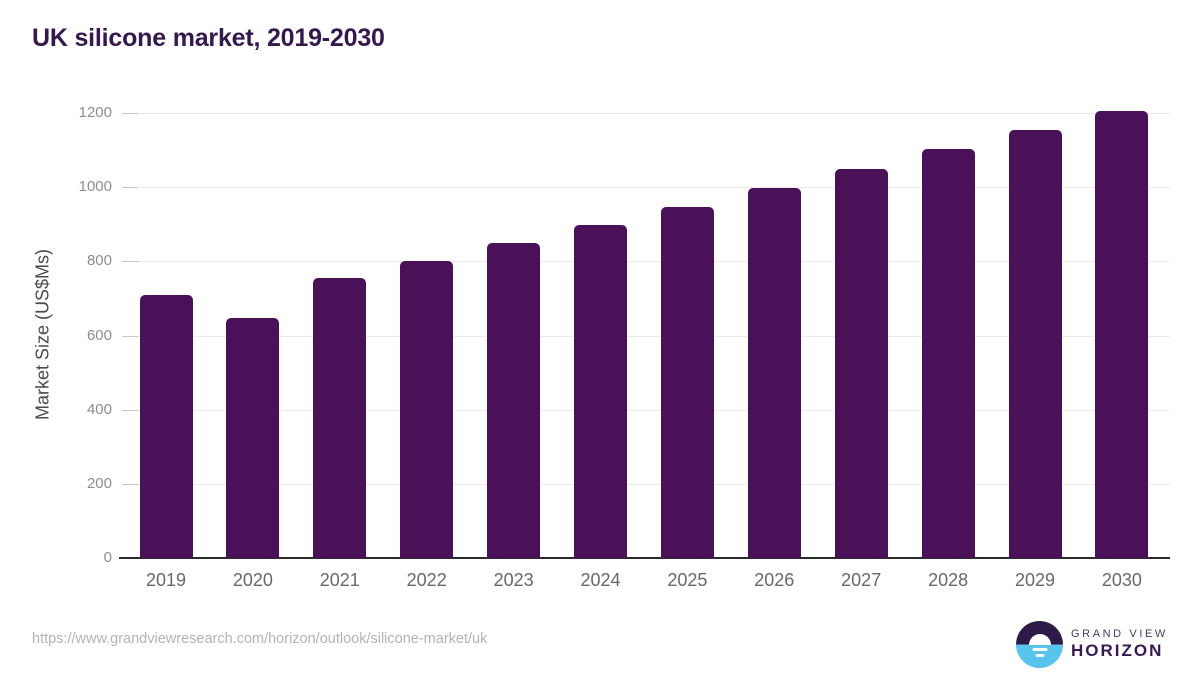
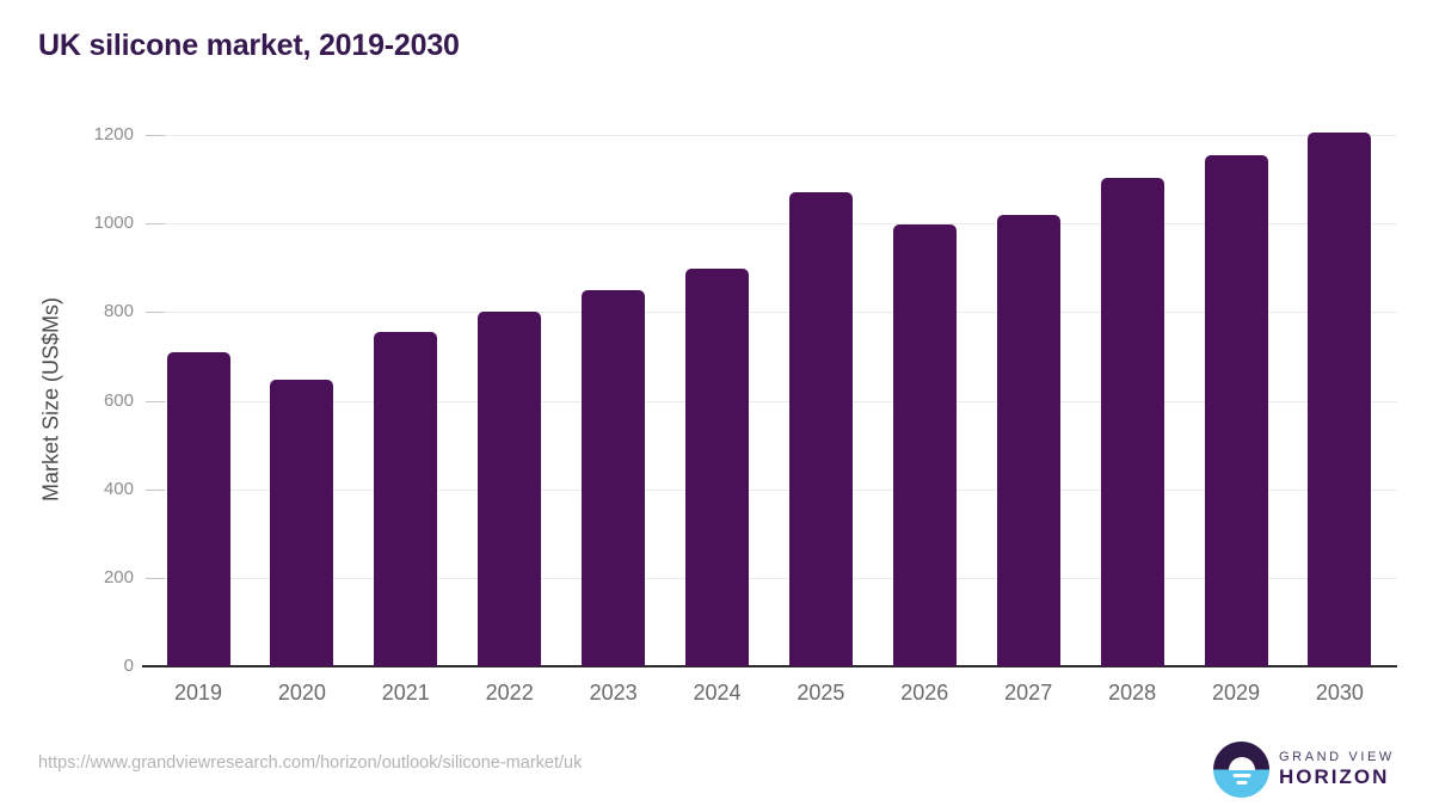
2025: 950 -> 1070
2027: 1050 -> 1020
